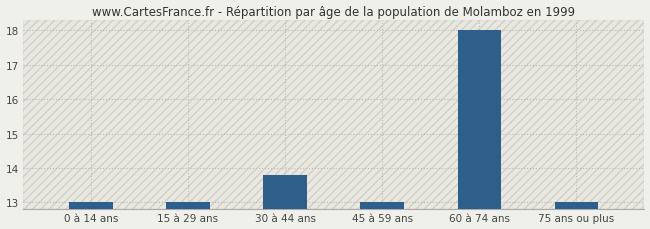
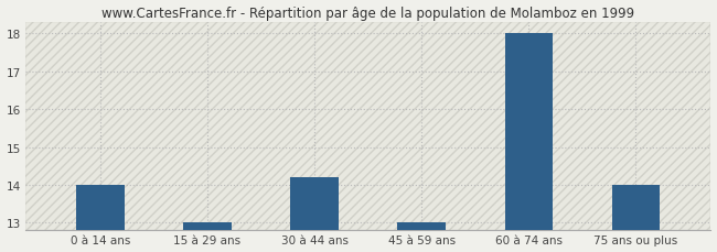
0 à 14 ans: 13.0 -> 14.0
30 à 44 ans: 13.8 -> 14.2
75 ans ou plus: 13.0 -> 14.0
